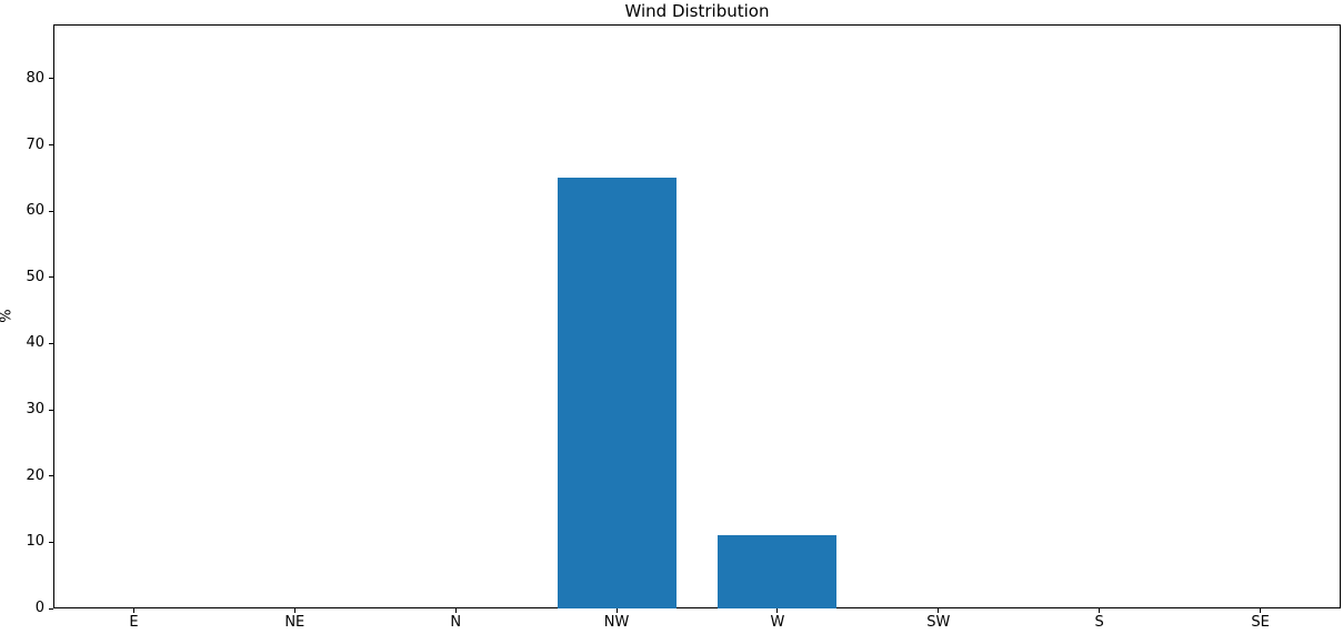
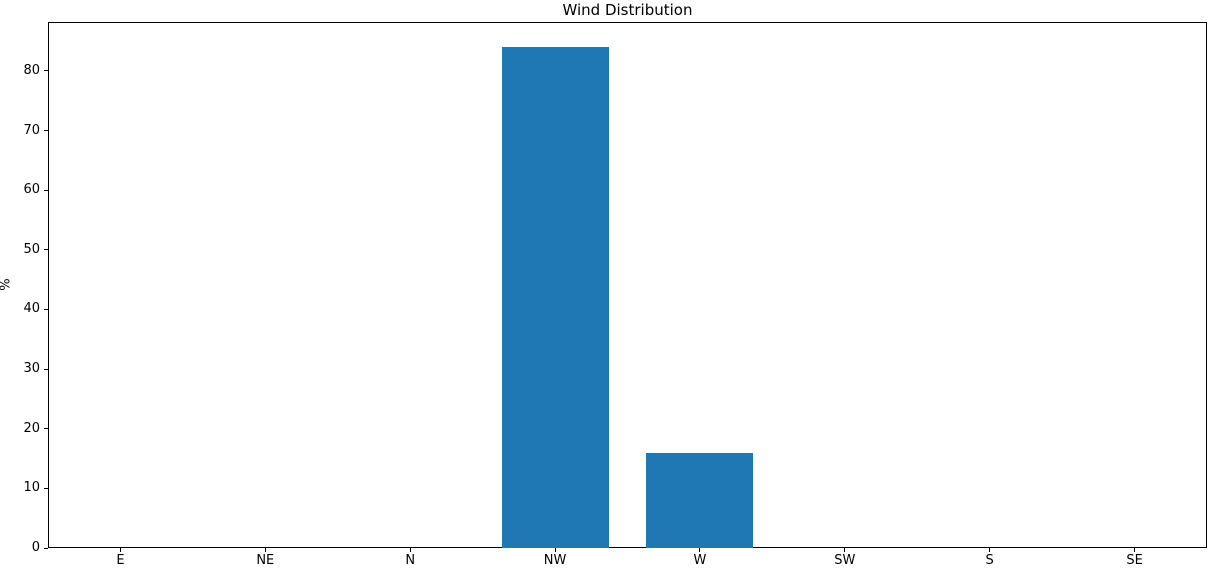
NW: 65 -> 84
W: 11 -> 16
